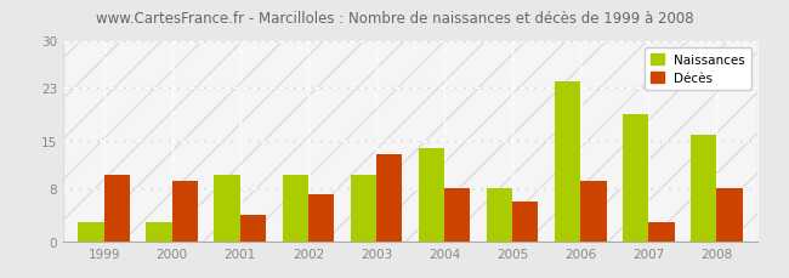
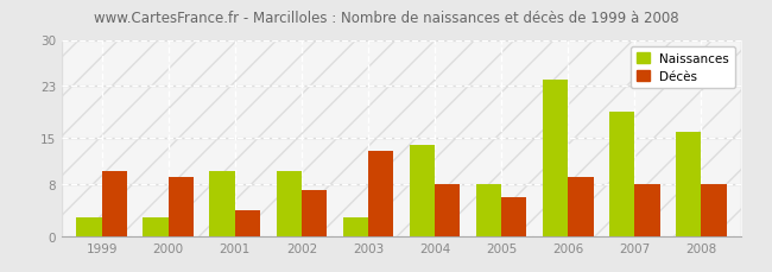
Naissances/2003: 10 -> 3
Décès/2007: 3 -> 8
